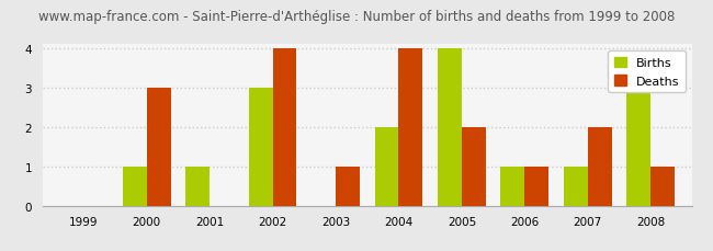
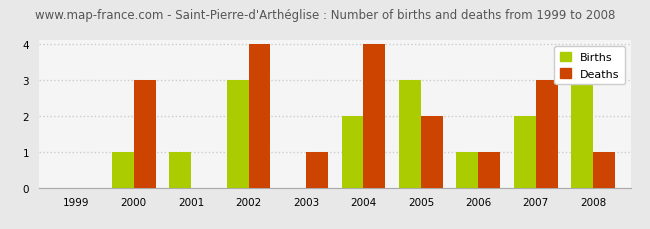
Births/2005: 4 -> 3
Births/2007: 1 -> 2
Deaths/2007: 2 -> 3
